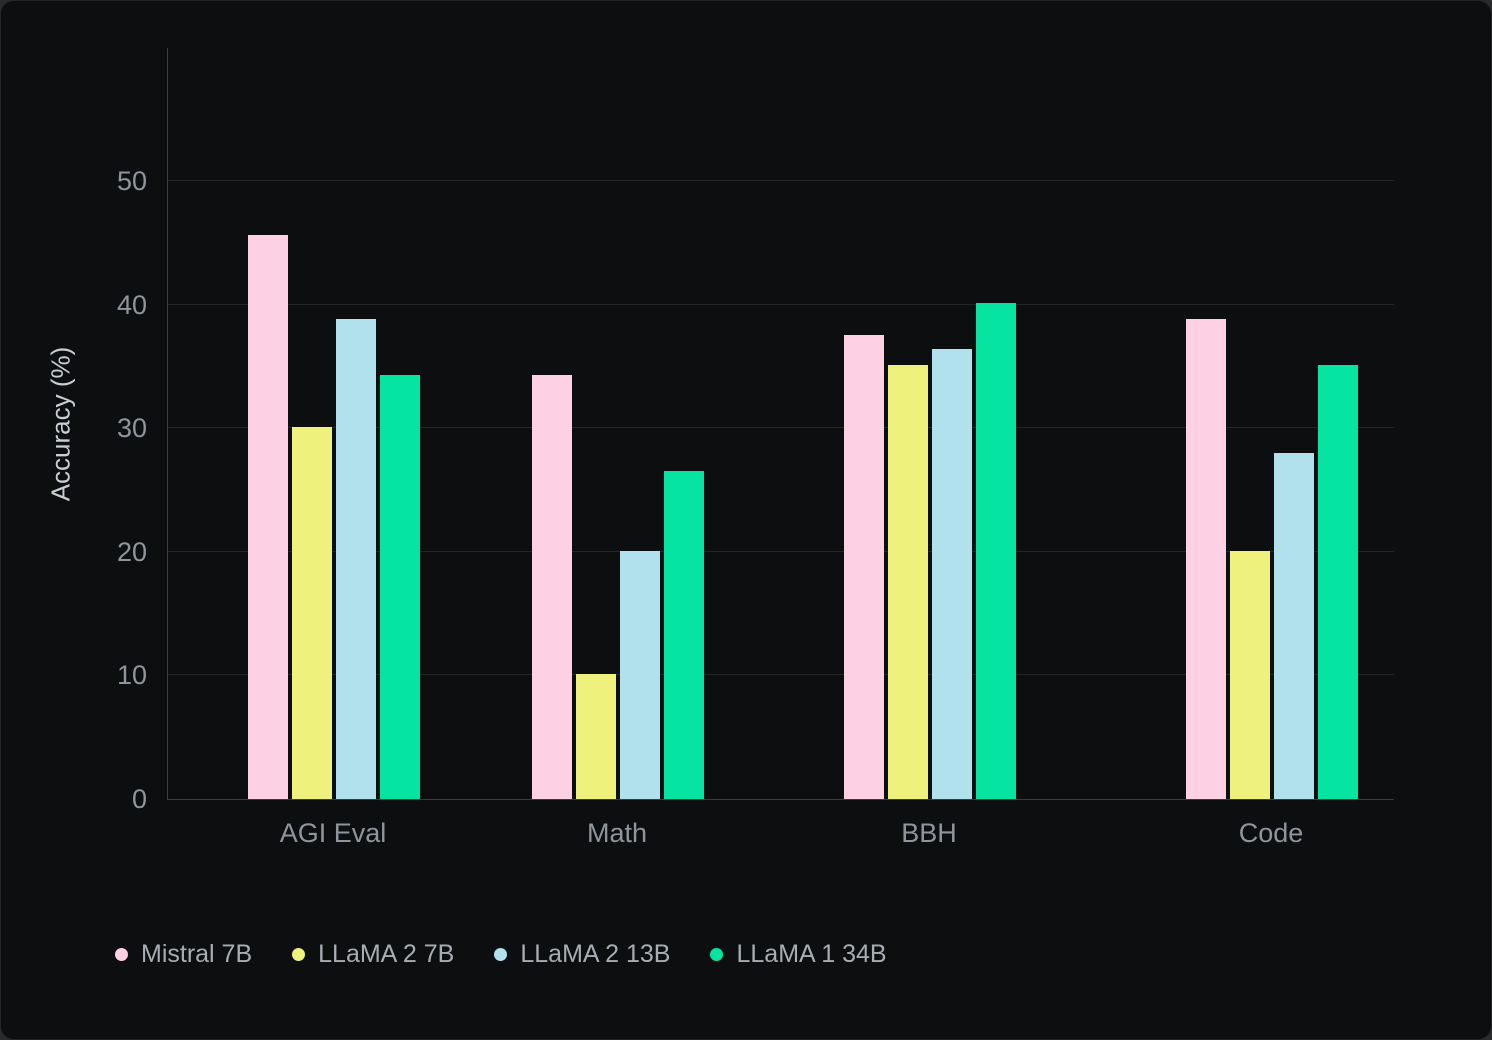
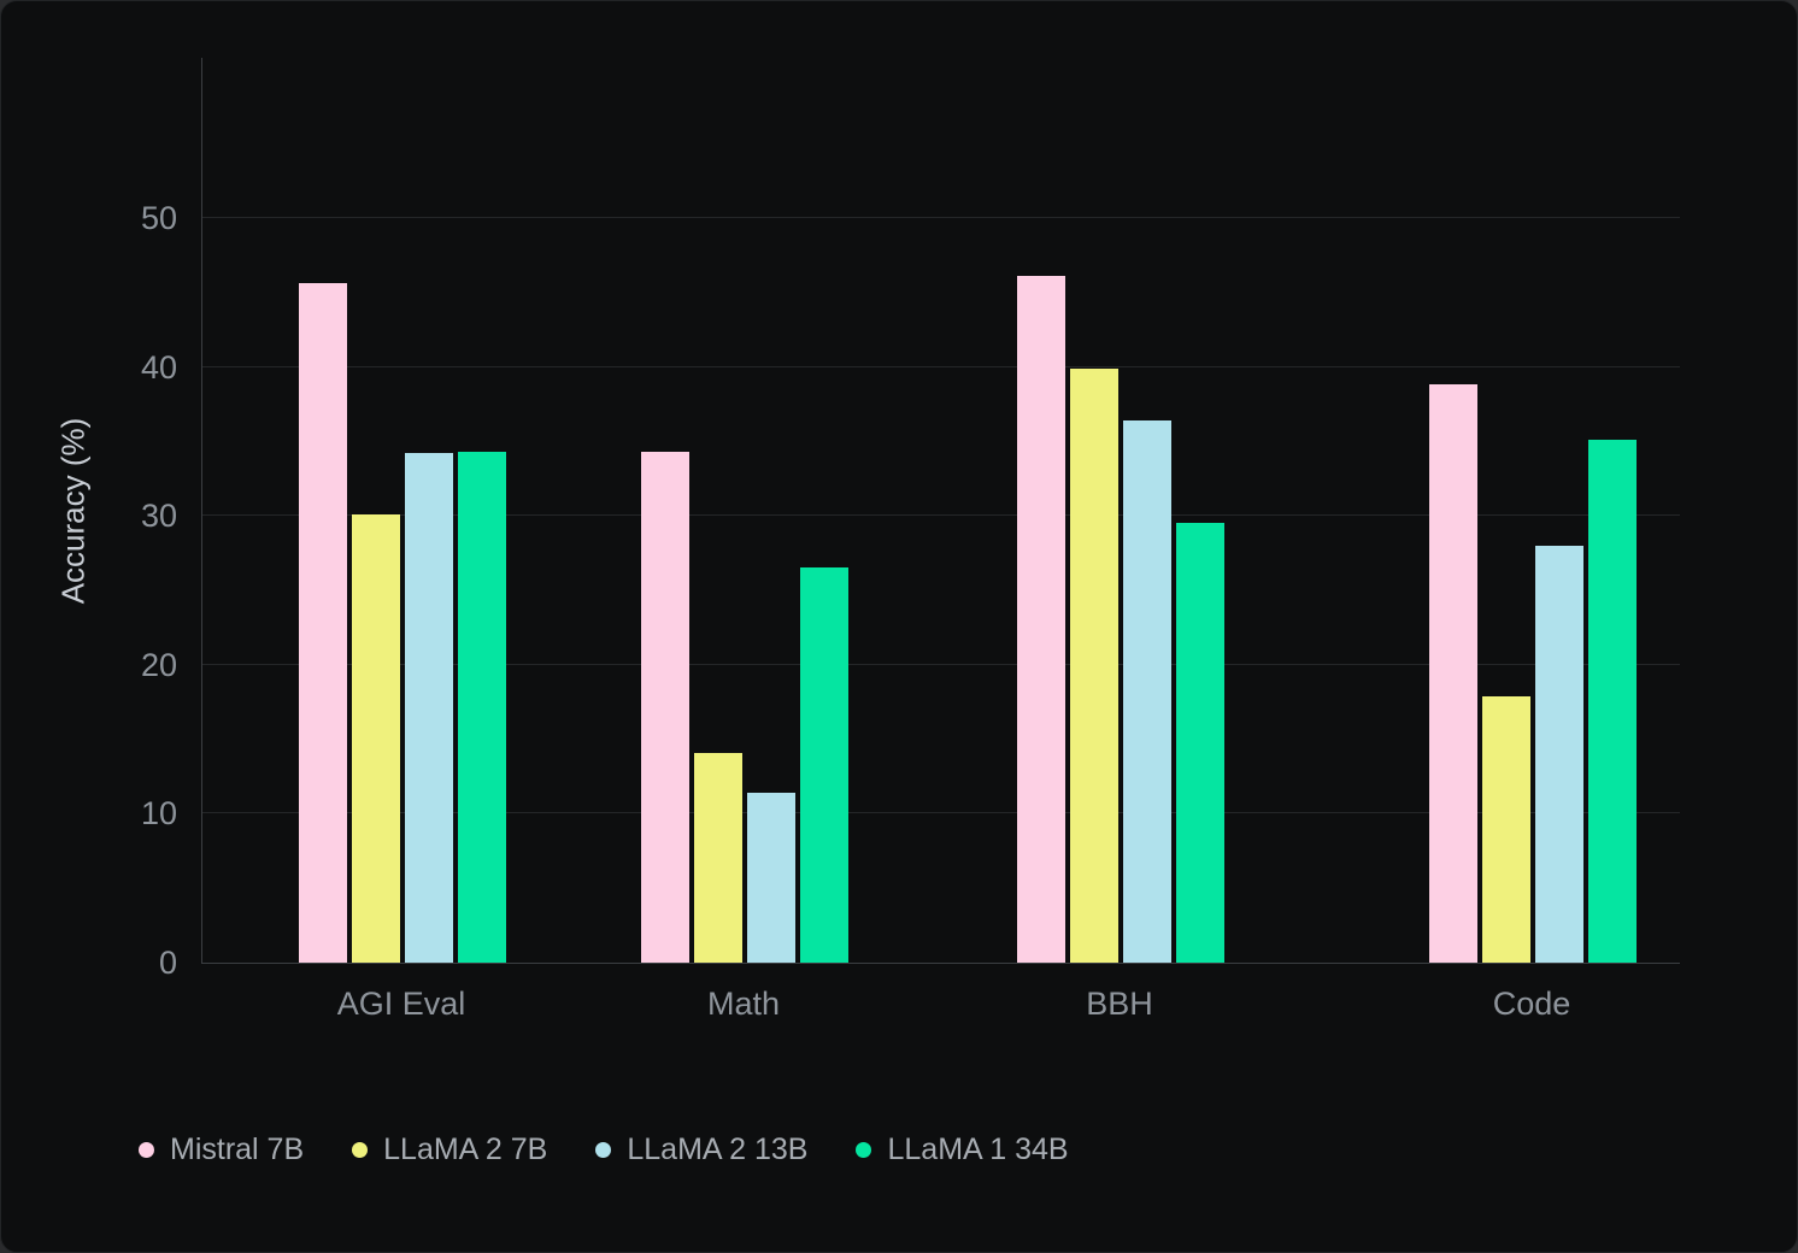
LLaMA 2 13B/AGI Eval: 38.8 -> 34.2
LLaMA 2 7B/Math: 10.1 -> 14.1
LLaMA 2 13B/Math: 20.1 -> 11.4
Mistral 7B/BBH: 37.5 -> 46.1
LLaMA 2 7B/BBH: 35.1 -> 39.9
LLaMA 1 34B/BBH: 40.1 -> 29.5
LLaMA 2 7B/Code: 20.1 -> 17.9
